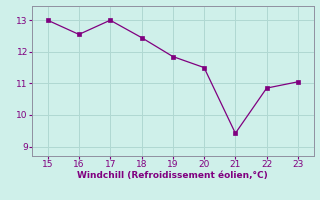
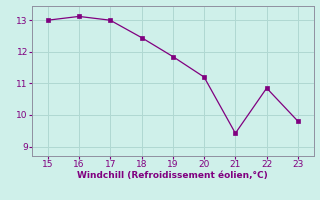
16: 12.55 -> 13.12
20: 11.50 -> 11.20
23: 11.05 -> 9.80
